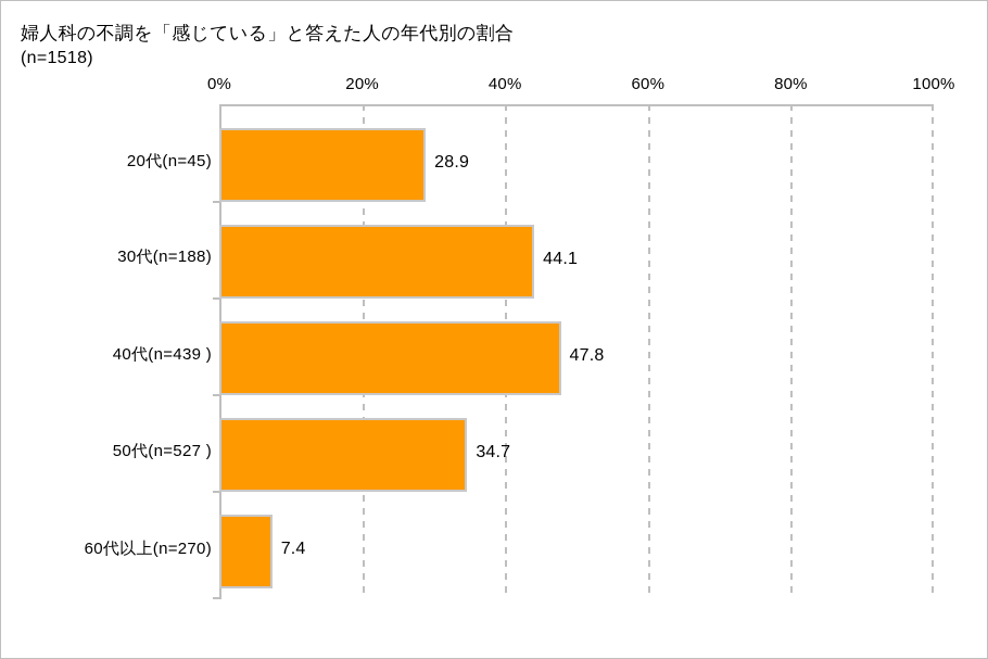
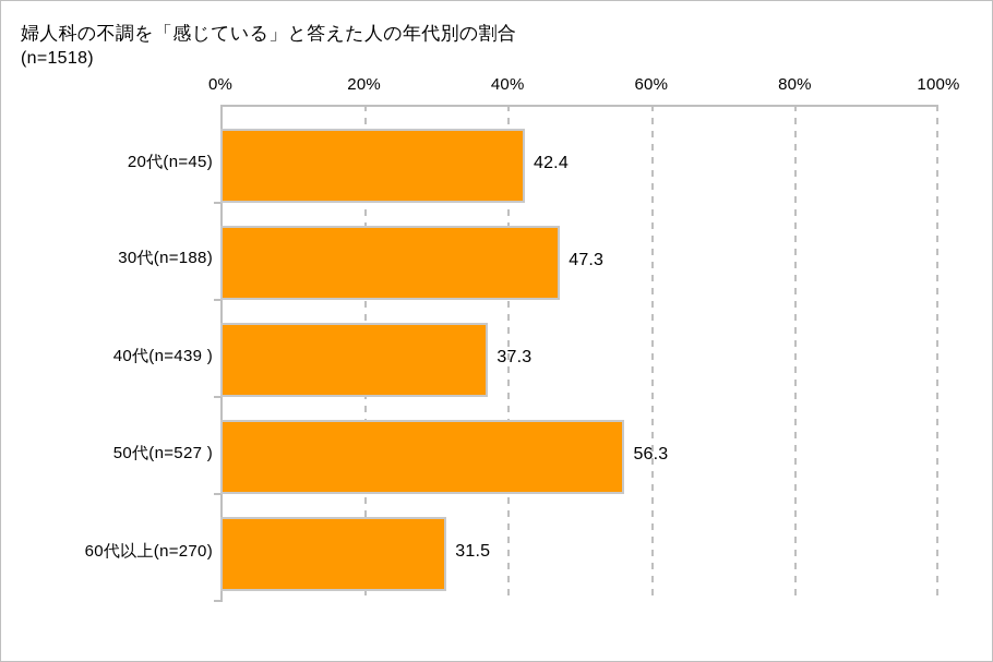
20代(n=45): 28.9 -> 42.4
30代(n=188): 44.1 -> 47.3
40代(n=439 ): 47.8 -> 37.3
50代(n=527 ): 34.7 -> 56.3
60代以上(n=270): 7.4 -> 31.5
